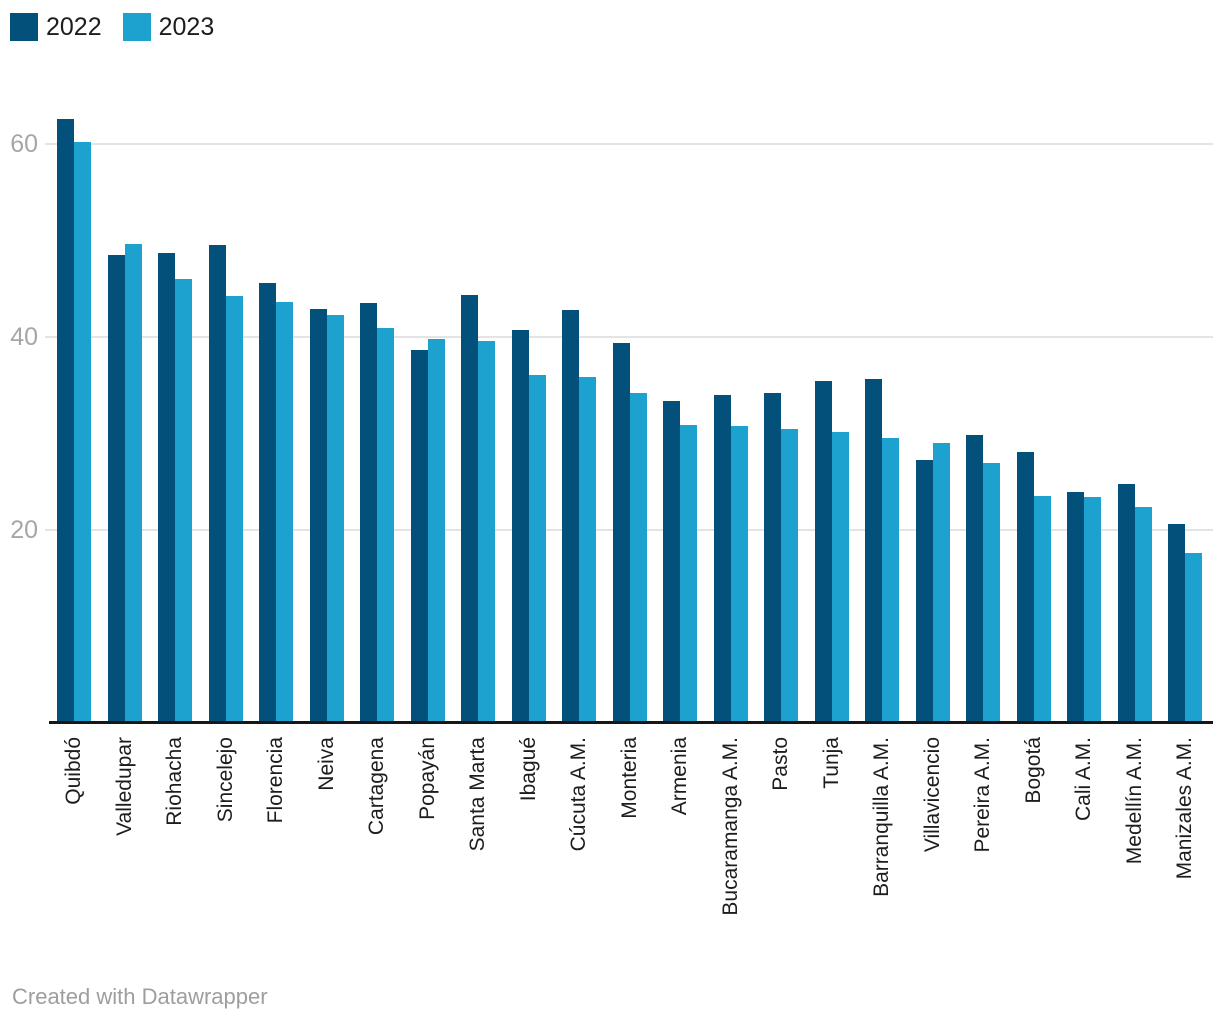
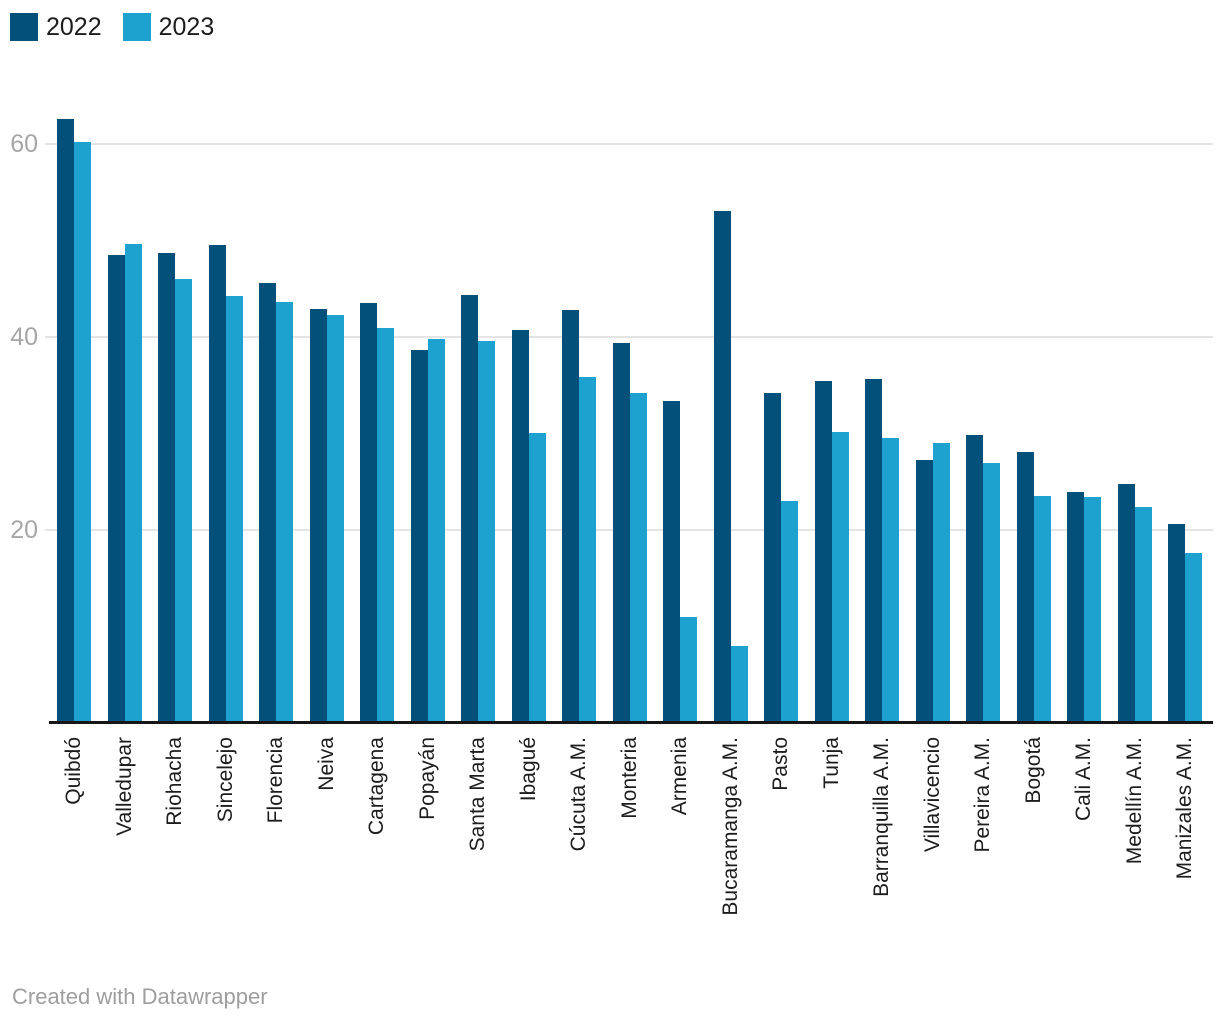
2023/Ibagué: 36 -> 30
2023/Armenia: 31 -> 11
2022/Bucaramanga A.M.: 34 -> 53
2023/Bucaramanga A.M.: 31 -> 8
2023/Pasto: 30 -> 23
